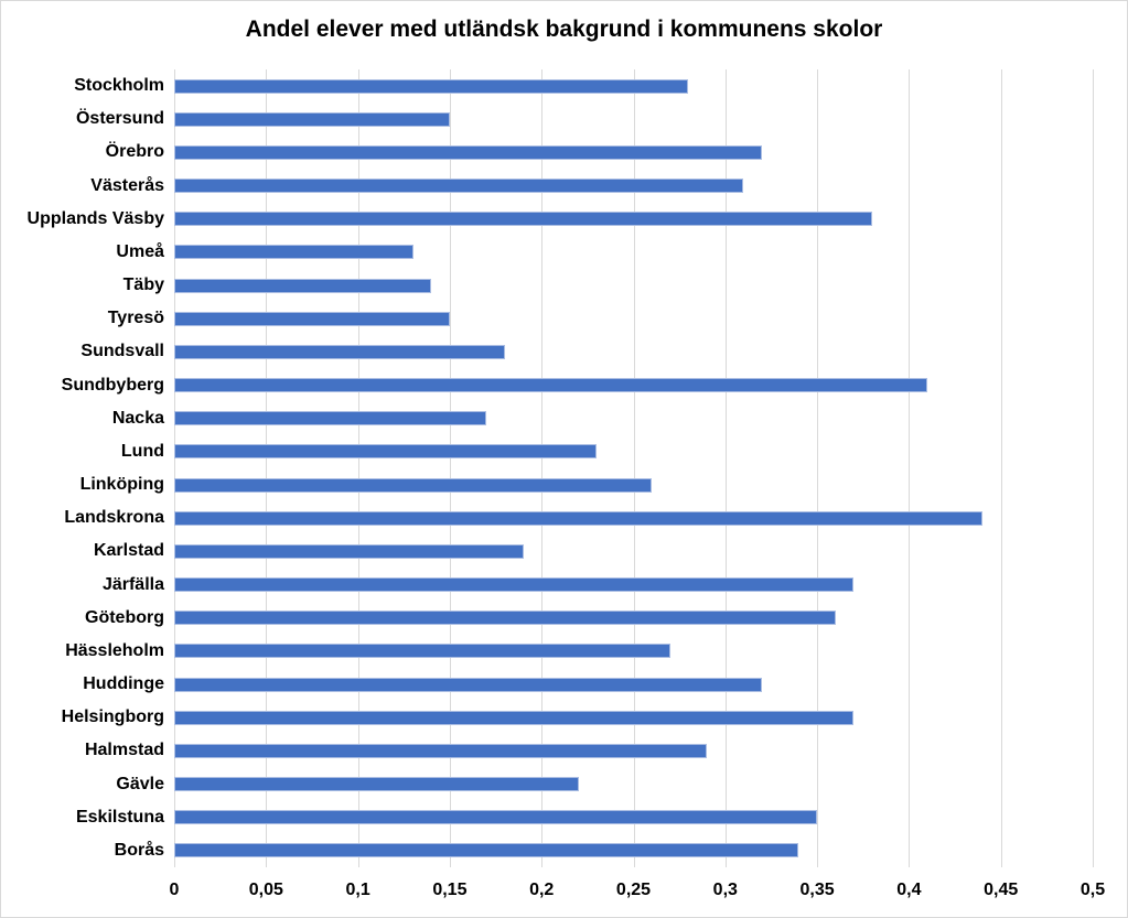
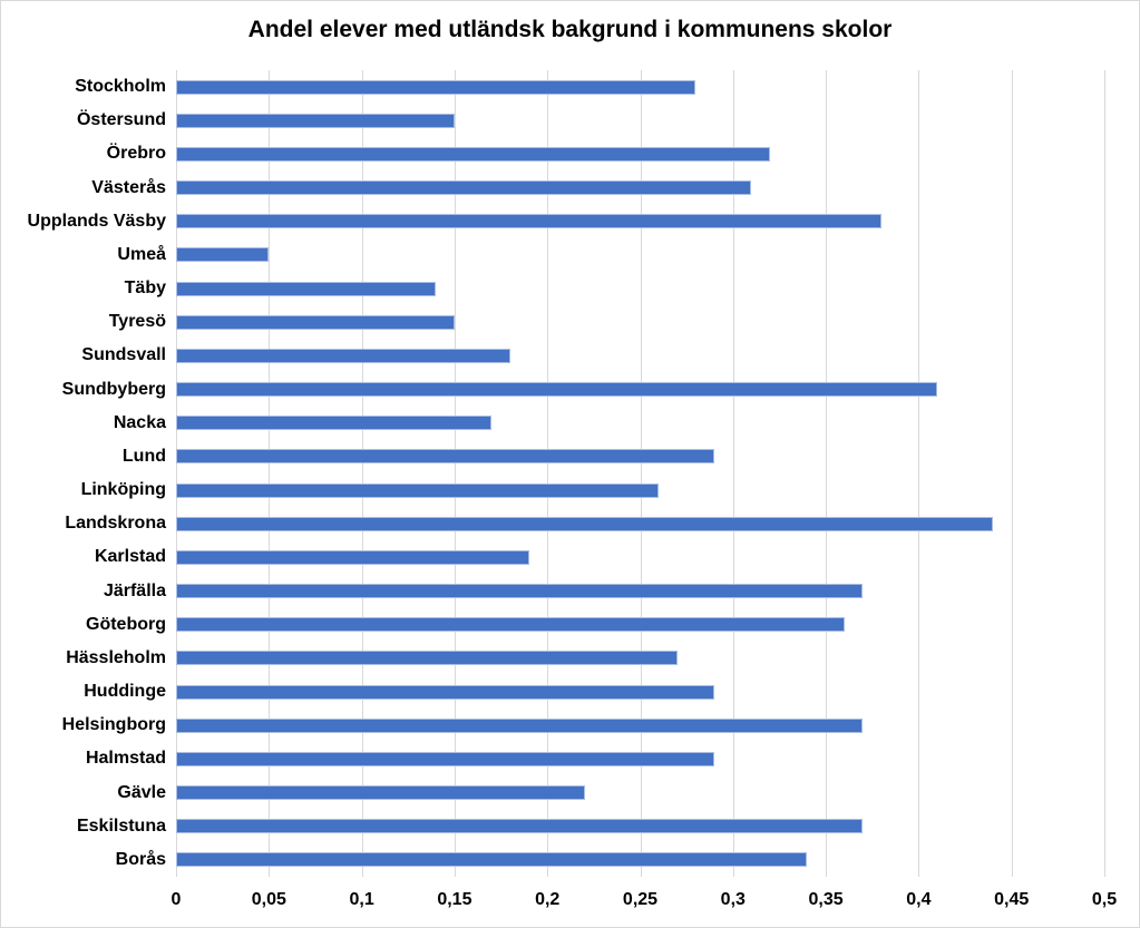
Umeå: 0,13 -> 0,05
Lund: 0,23 -> 0,29
Huddinge: 0,32 -> 0,29
Eskilstuna: 0,35 -> 0,37
